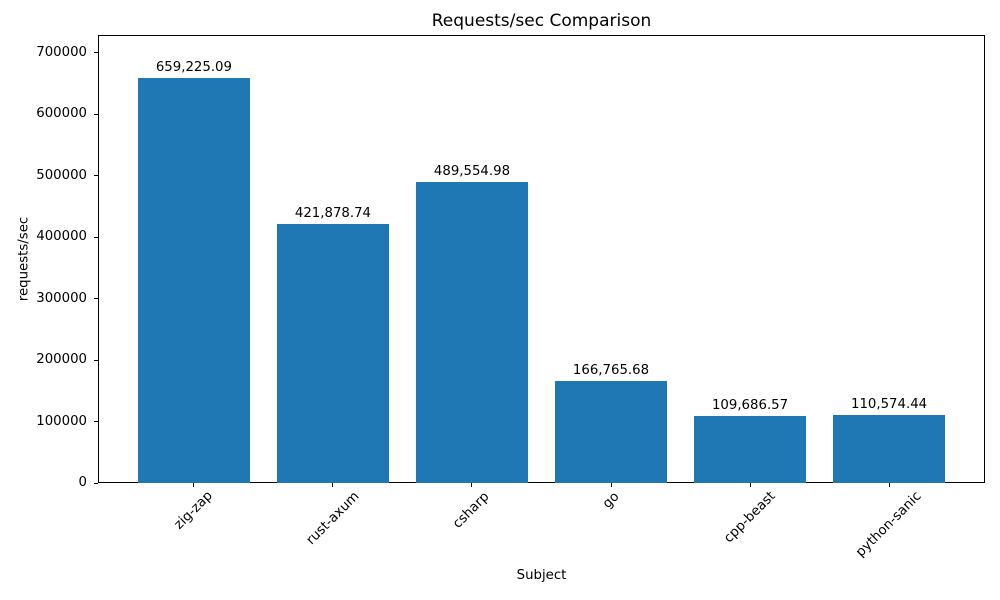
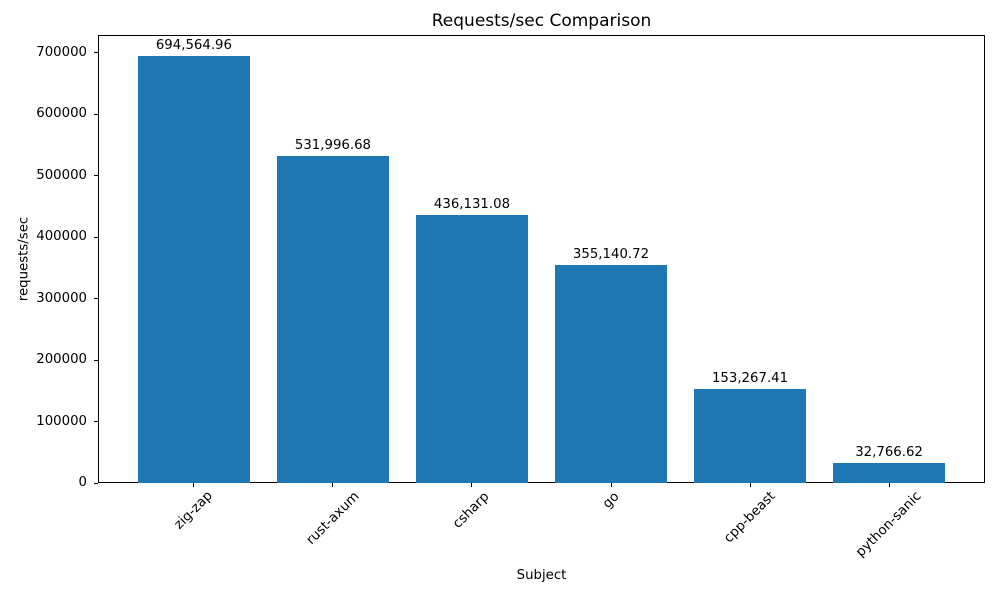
zig-zap: 659,225.09 -> 694,564.96
rust-axum: 421,878.74 -> 531,996.68
csharp: 489,554.98 -> 436,131.08
go: 166,765.68 -> 355,140.72
cpp-beast: 109,686.57 -> 153,267.41
python-sanic: 110,574.44 -> 32,766.62
